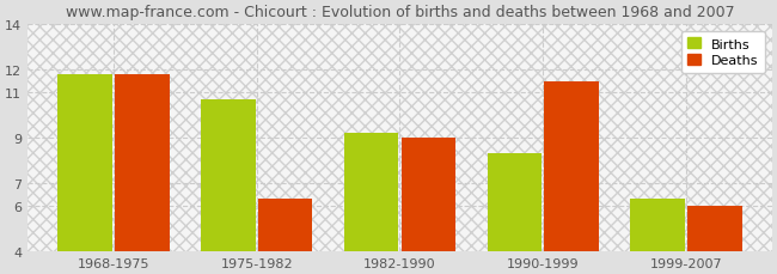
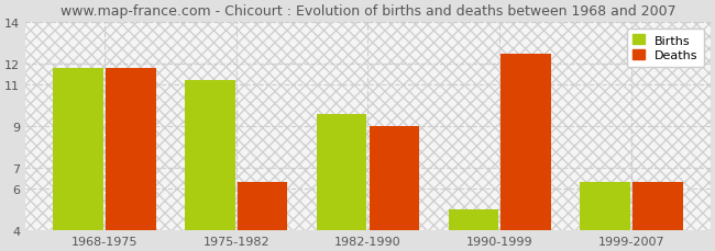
Births/1975-1982: 10.7 -> 11.2
Births/1982-1990: 9.2 -> 9.6
Births/1990-1999: 8.3 -> 5.0
Deaths/1990-1999: 11.5 -> 12.5
Deaths/1999-2007: 6.0 -> 6.3
